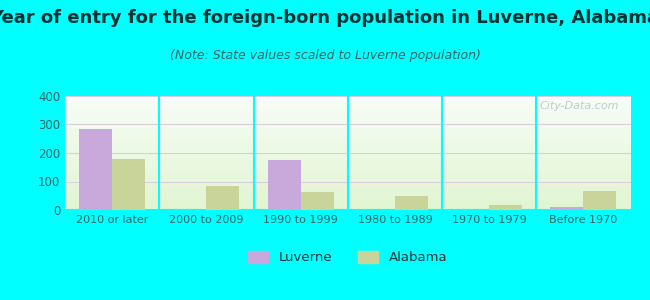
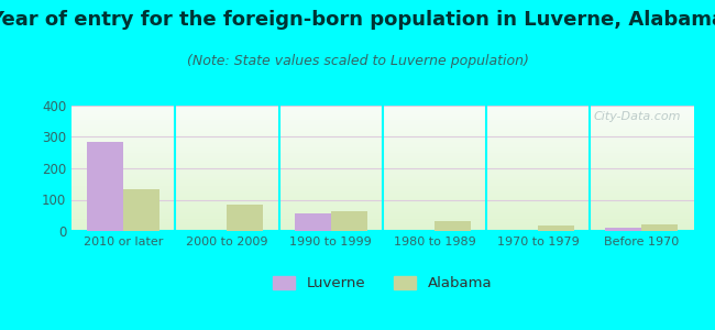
Alabama/2010 or later: 180 -> 135
Luverne/1990 to 1999: 175 -> 55
Alabama/1980 to 1989: 50 -> 30
Alabama/Before 1970: 65 -> 22
